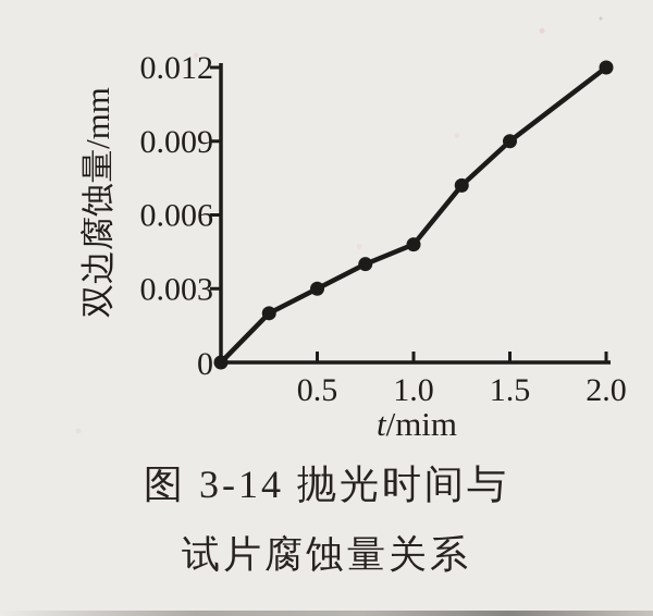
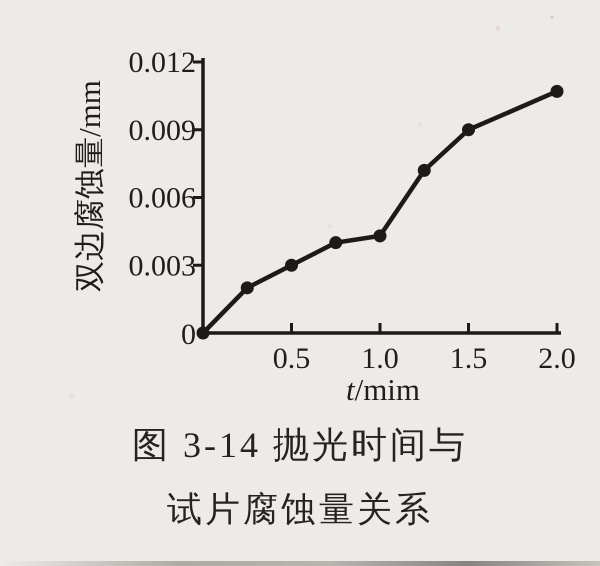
1.0: 0.0048 -> 0.0043
2.0: 0.0120 -> 0.0107
